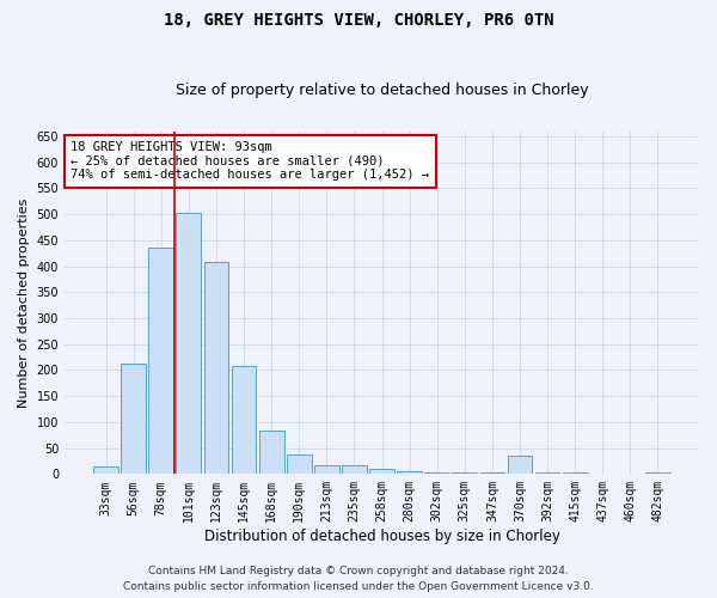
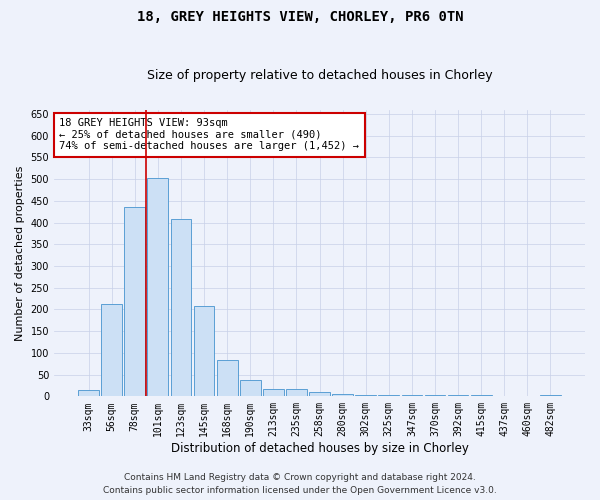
370sqm: 35 -> 4
